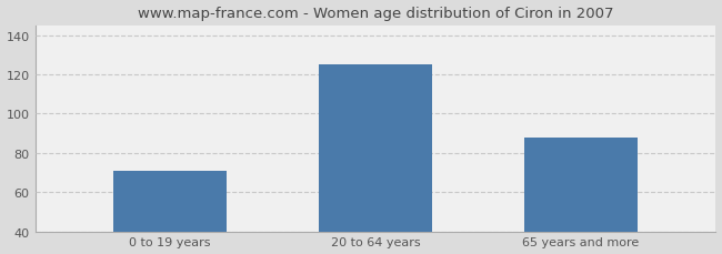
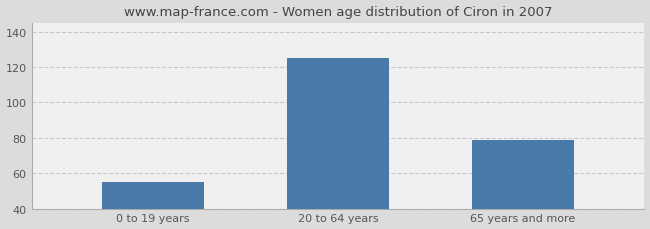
0 to 19 years: 71 -> 55
65 years and more: 88 -> 79
